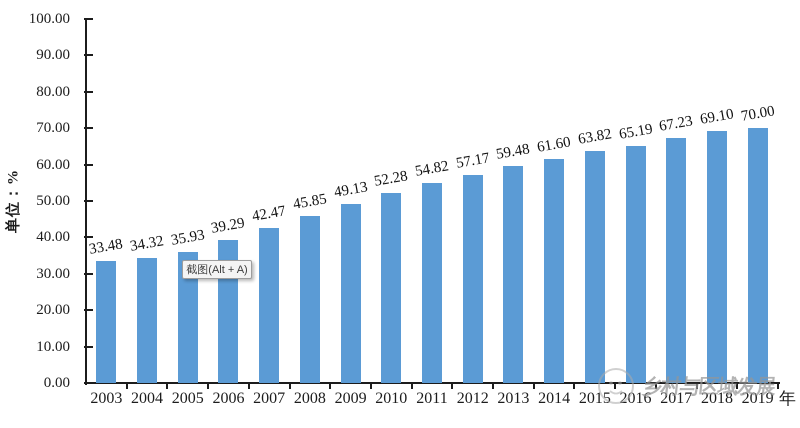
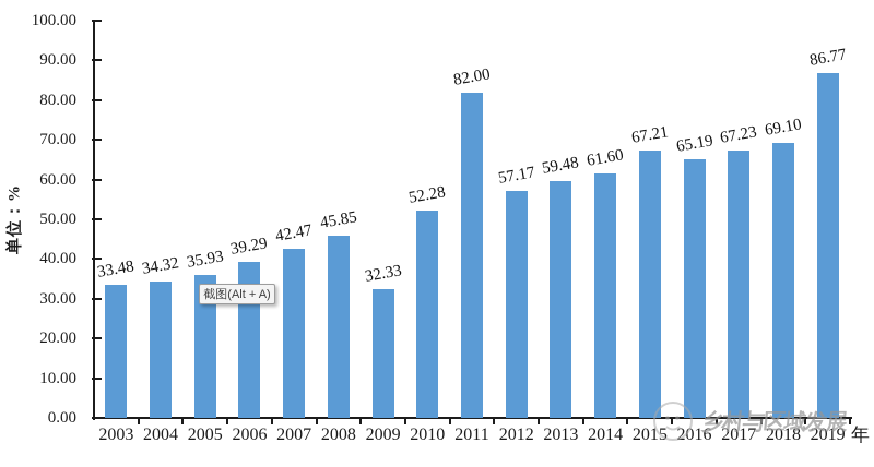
2009: 49.13 -> 32.33
2011: 54.82 -> 82.00
2015: 63.82 -> 67.21
2019: 70.00 -> 86.77
